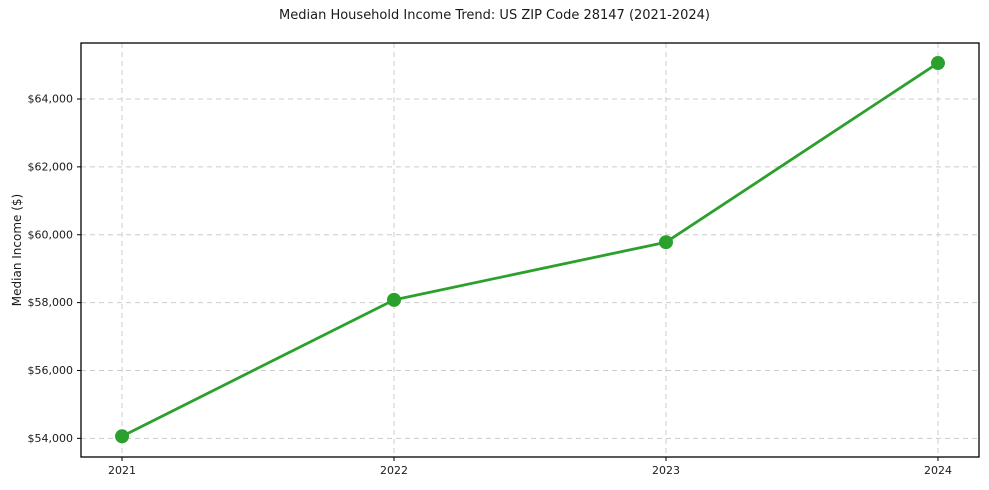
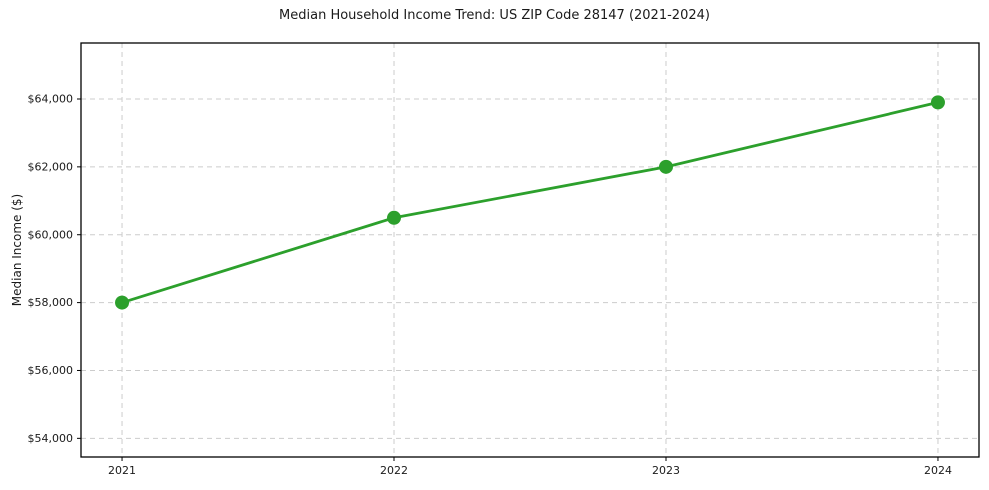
2021: $54100 -> $58000
2022: $58100 -> $60500
2023: $59800 -> $62000
2024: $65100 -> $63900
